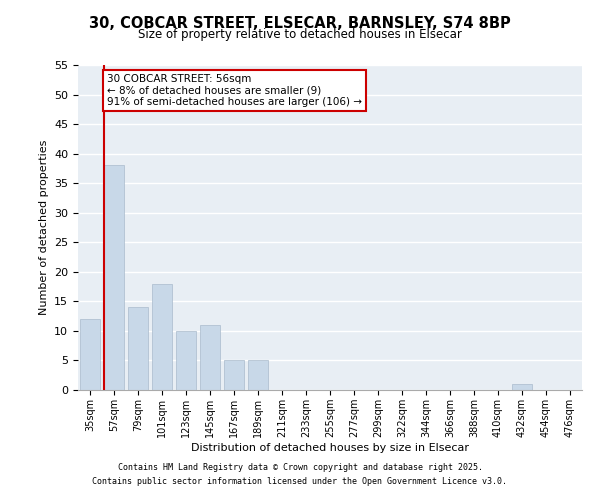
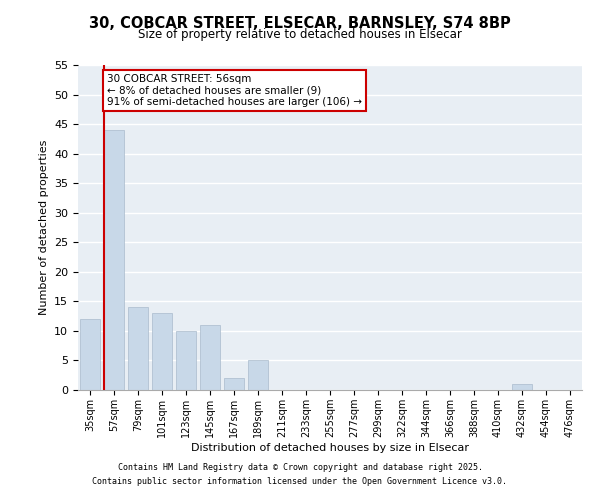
57sqm: 38 -> 44
101sqm: 18 -> 13
167sqm: 5 -> 2
